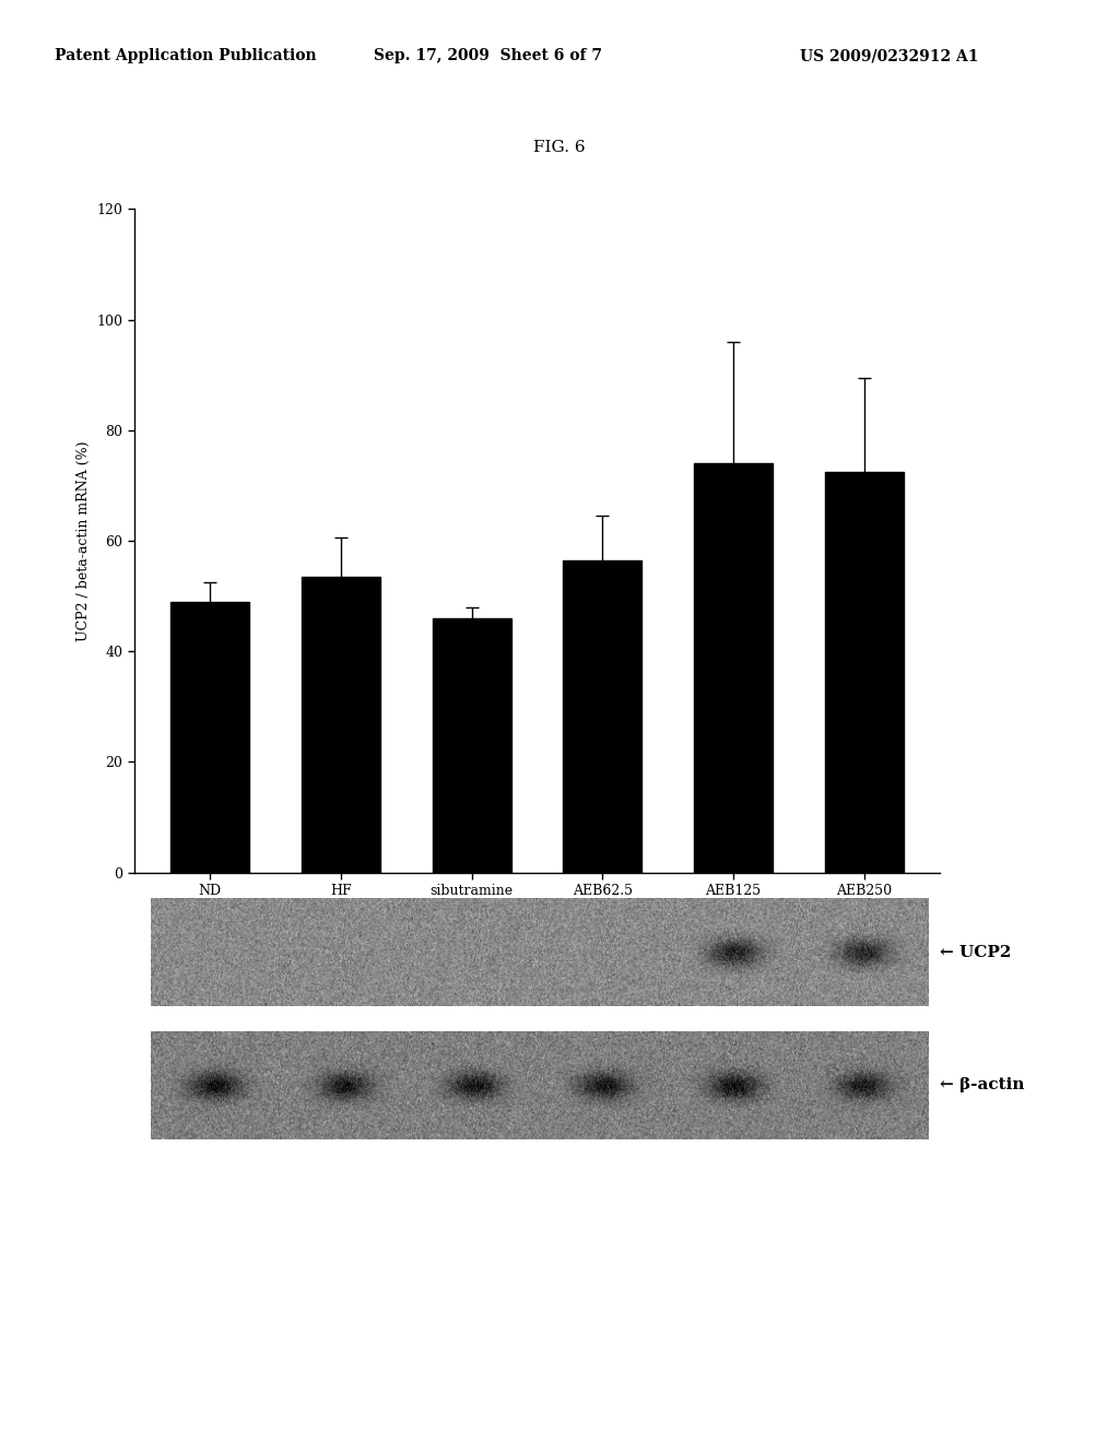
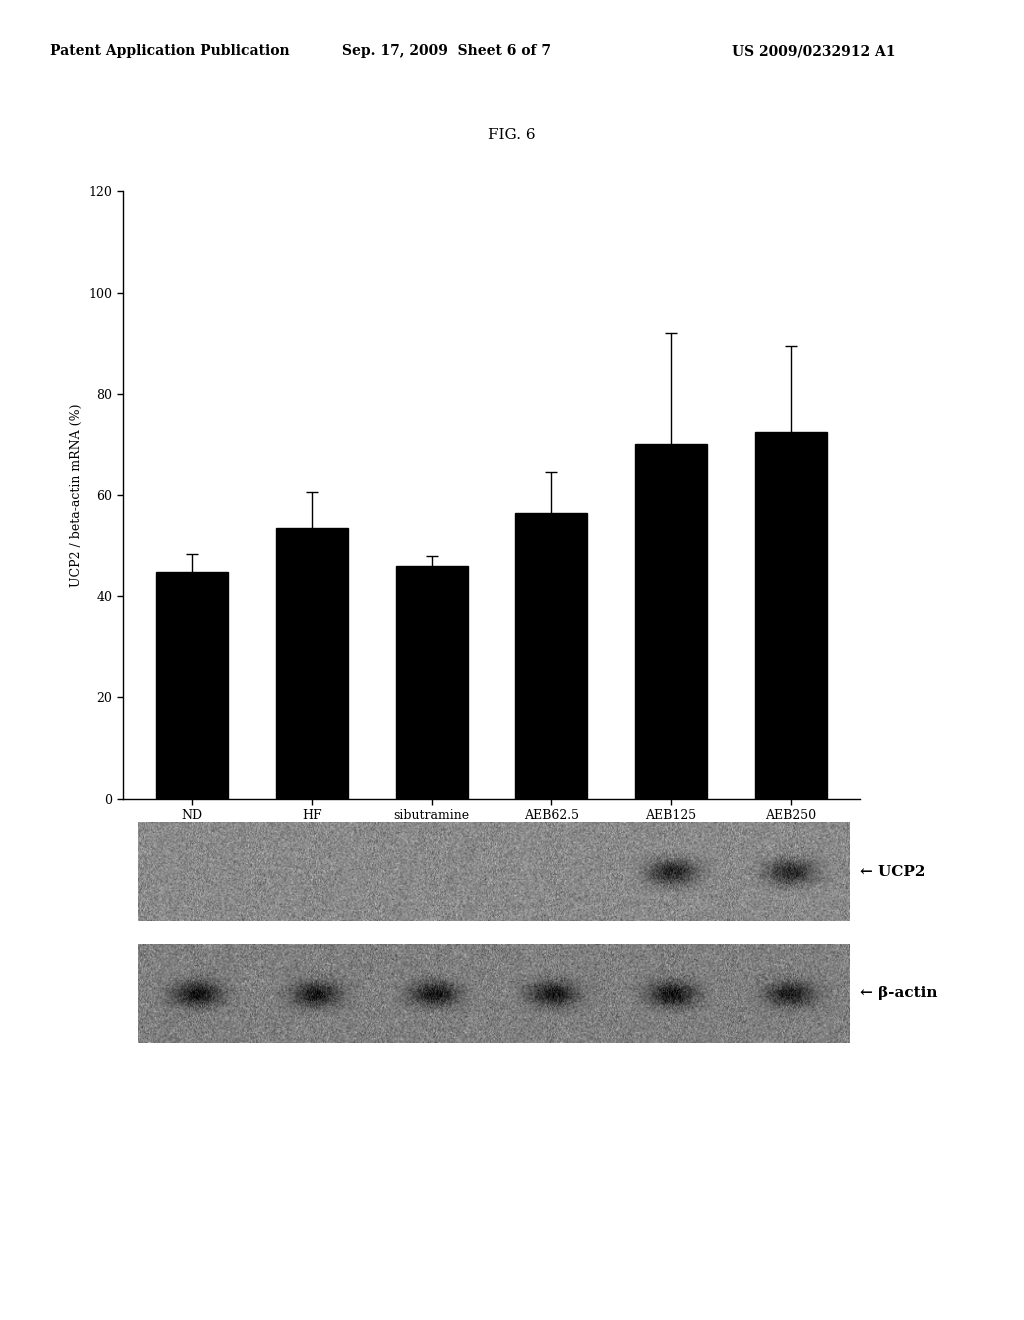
ND: 49.0 -> 44.8
AEB125: 74.0 -> 70.0
